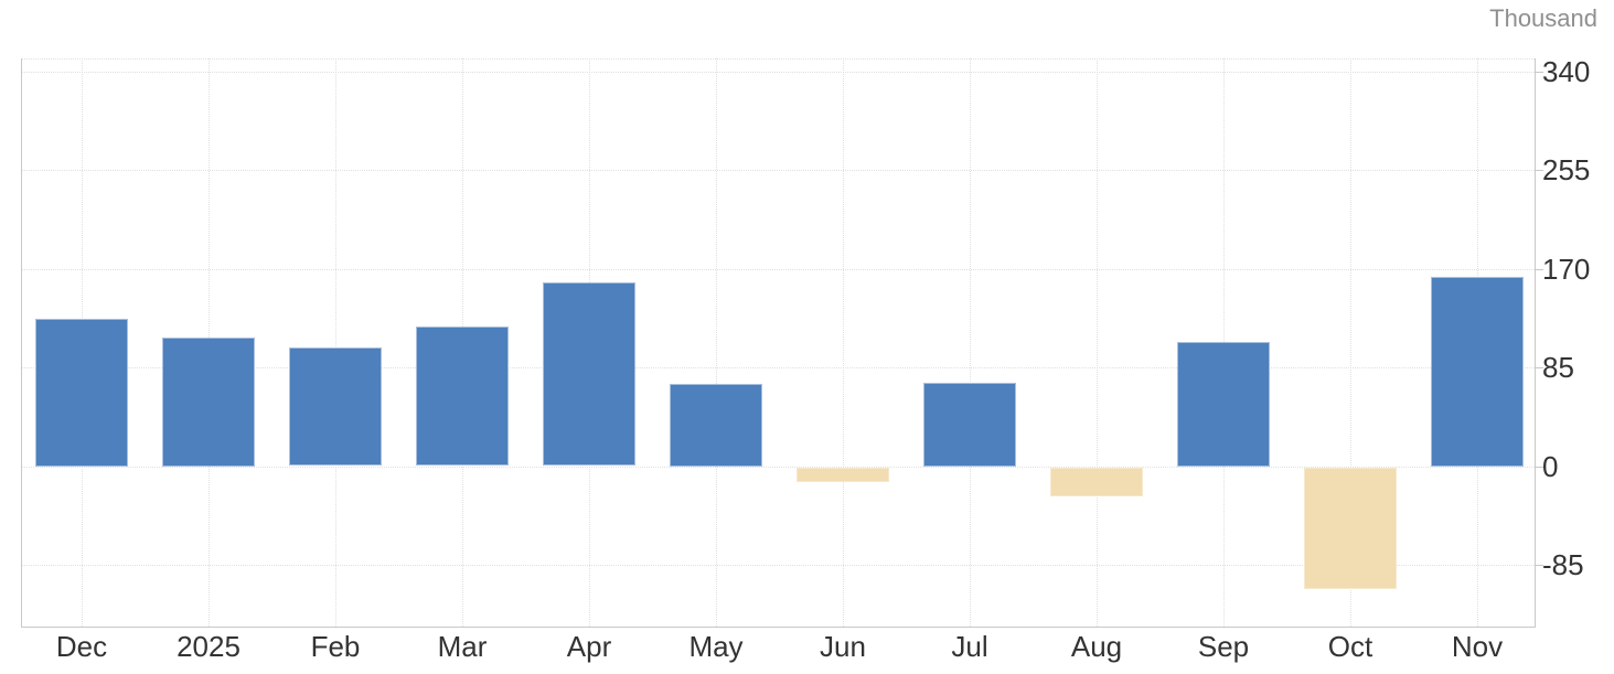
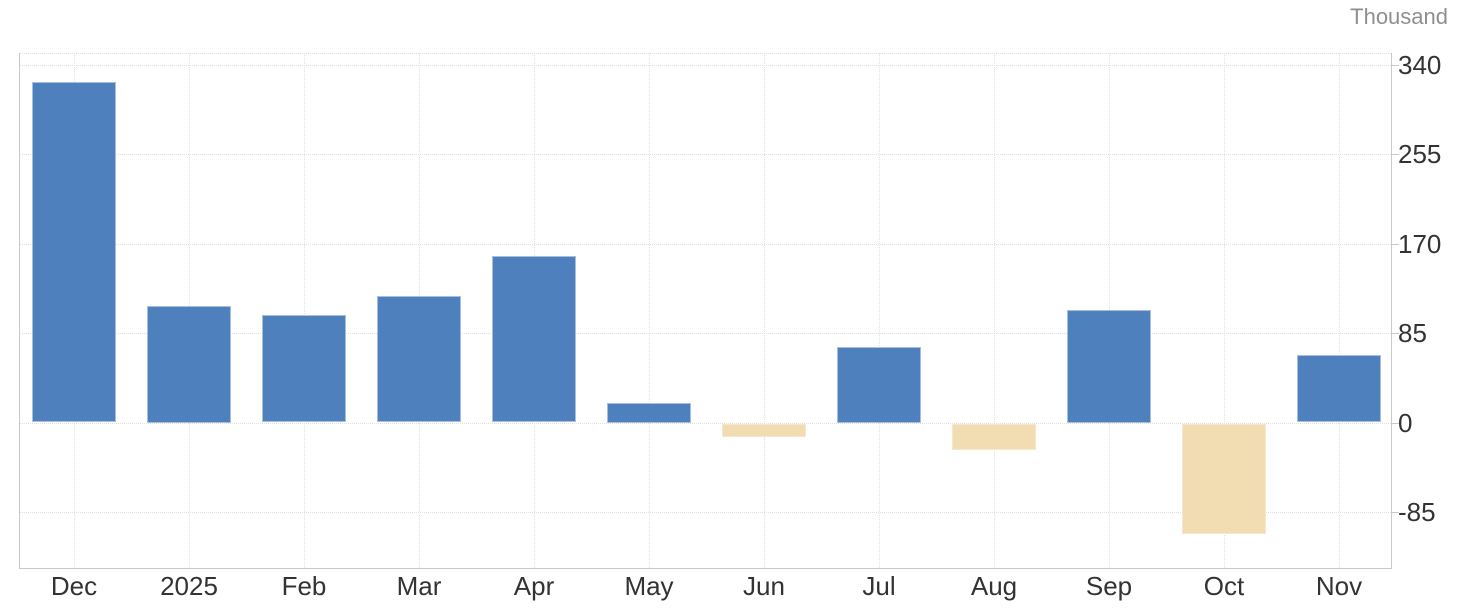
Dec: 127 -> 323
May: 71 -> 19
Nov: 163 -> 64
